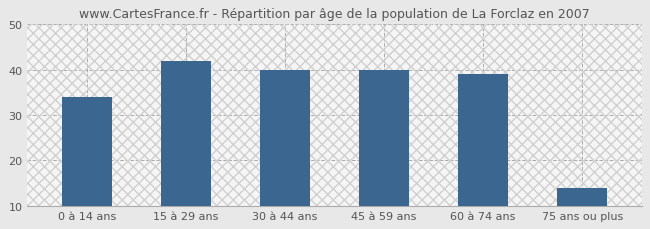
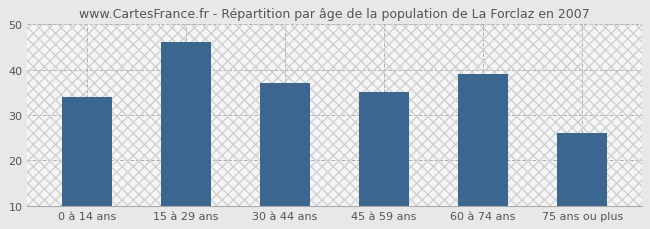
15 à 29 ans: 42 -> 46
30 à 44 ans: 40 -> 37
45 à 59 ans: 40 -> 35
75 ans ou plus: 14 -> 26
